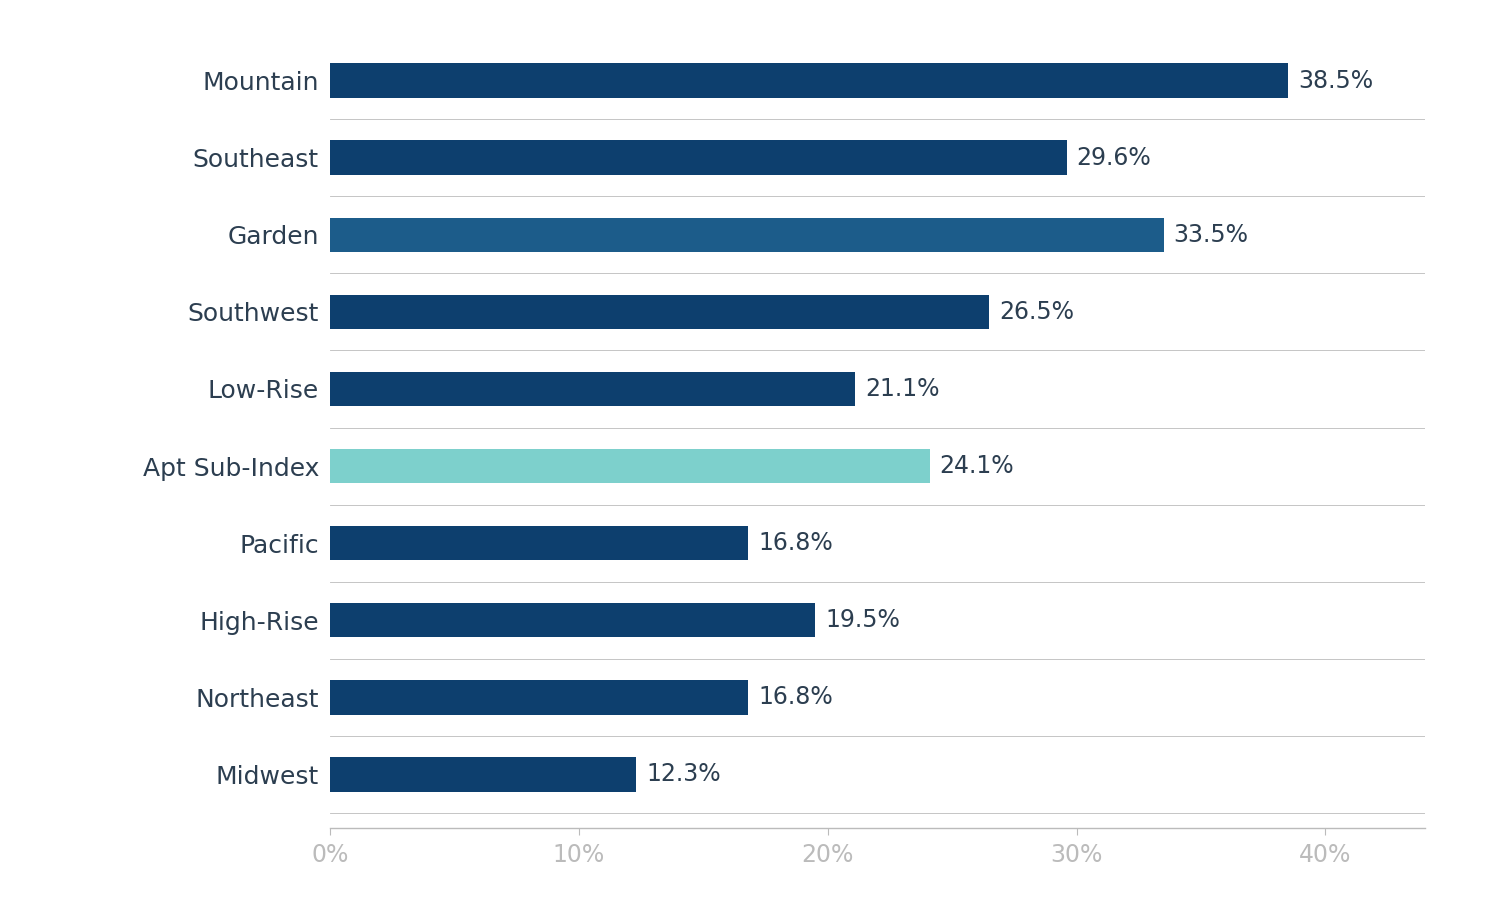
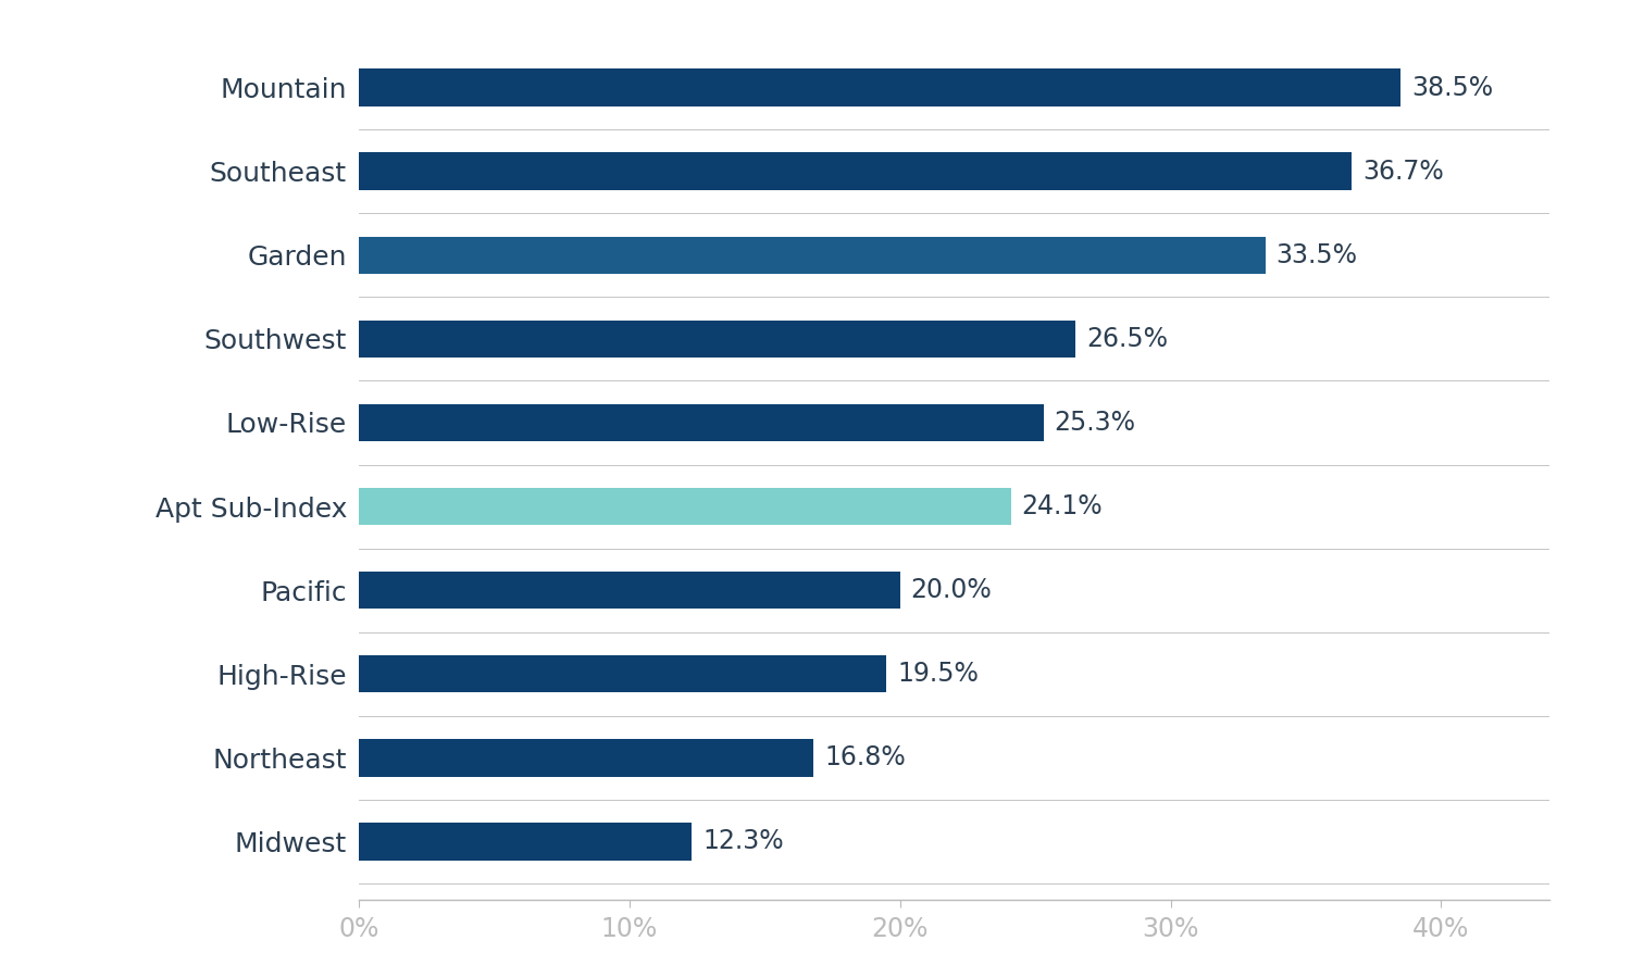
Southeast: 29.6% -> 36.7%
Low-Rise: 21.1% -> 25.3%
Pacific: 16.8% -> 20.0%
